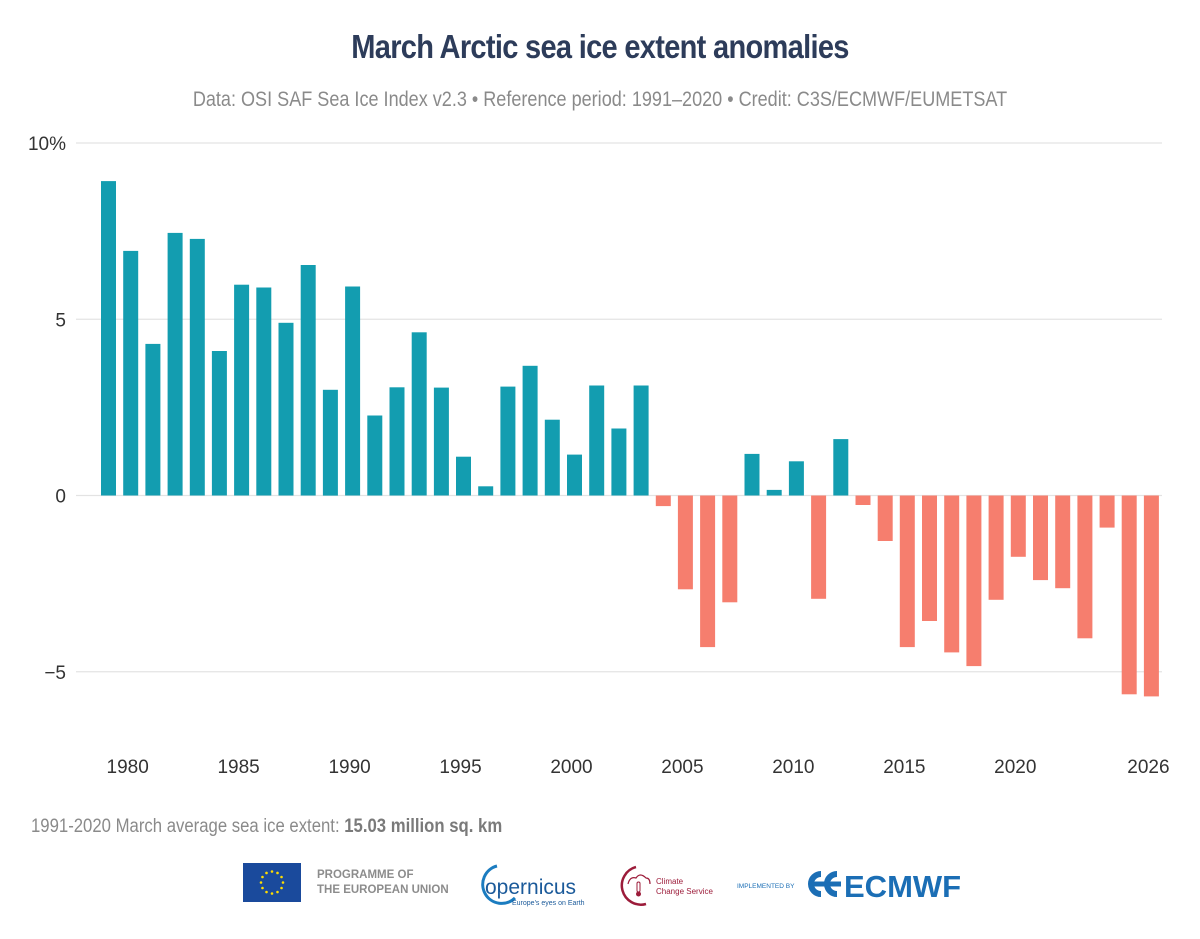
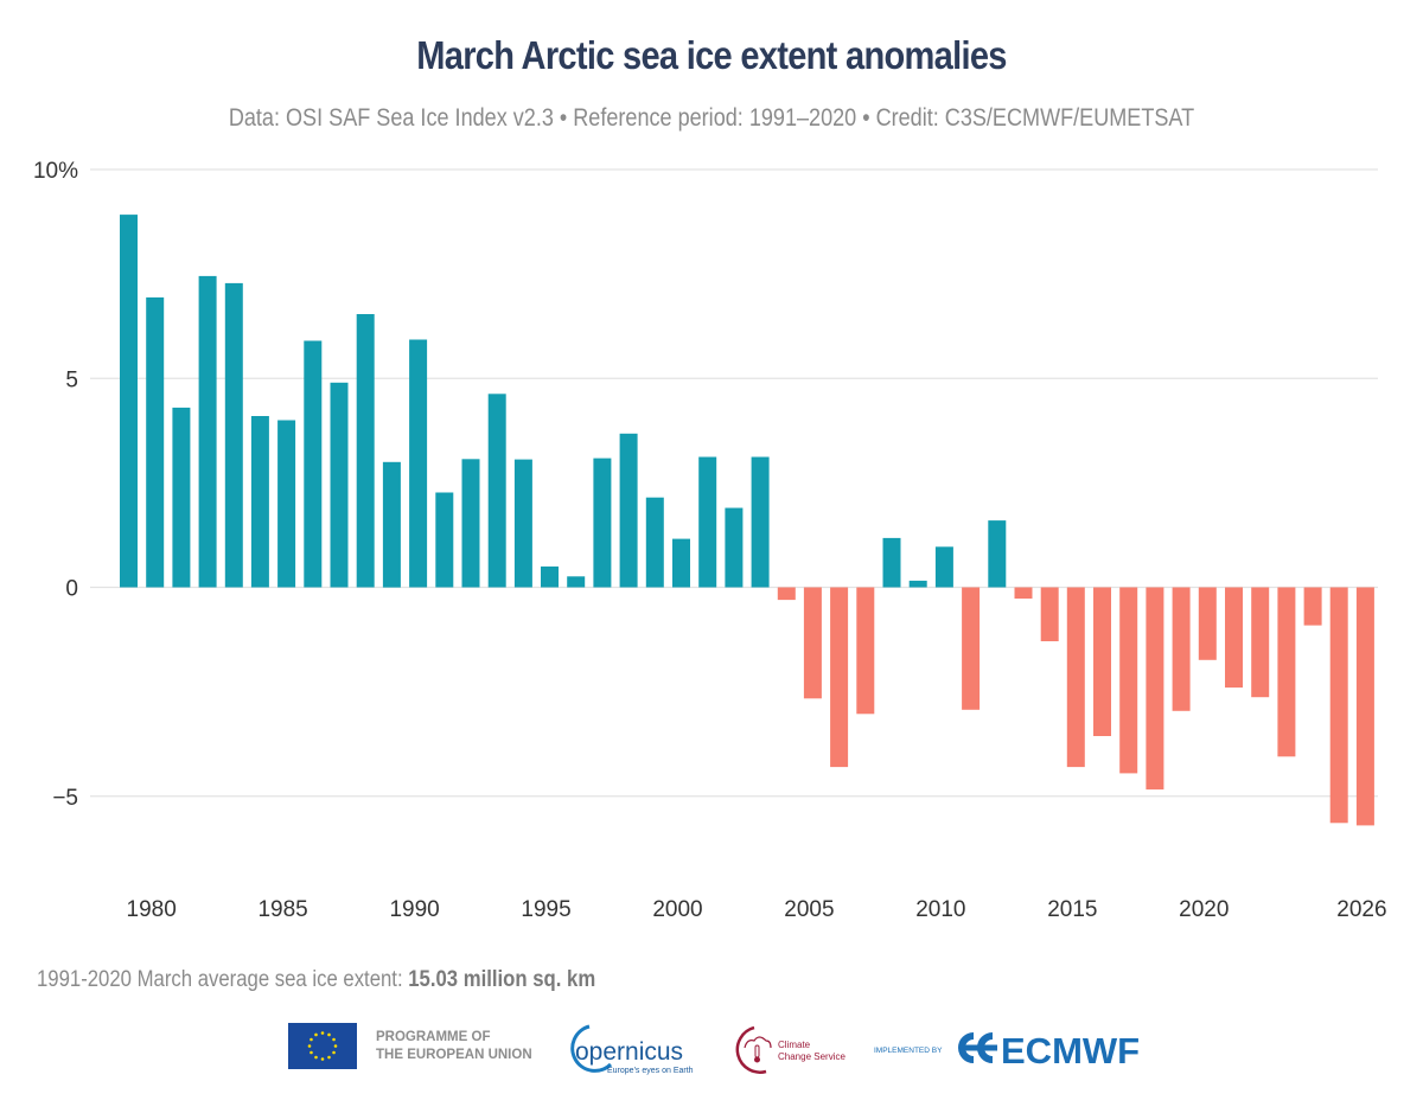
1985: 6.0% -> 4.0%
1995: 1.1% -> 0.5%
